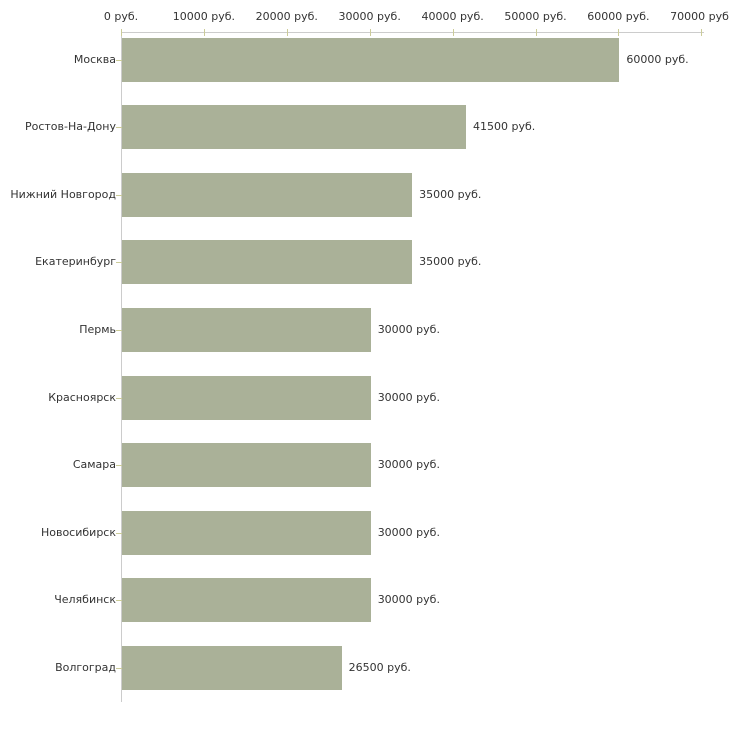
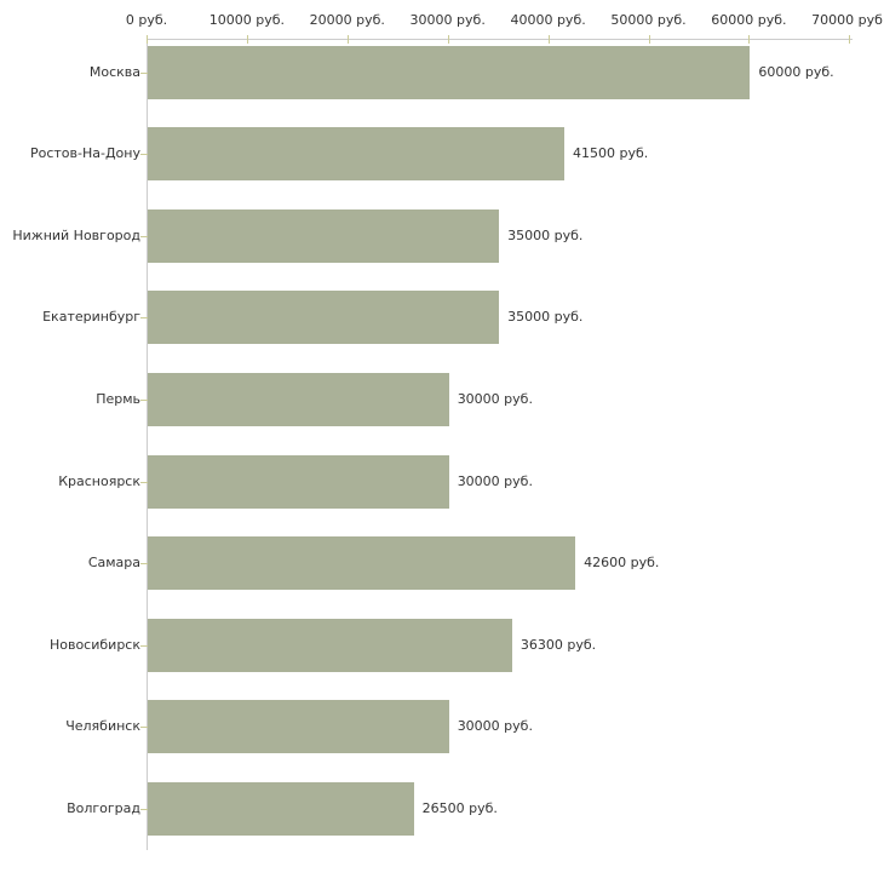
Самара: 30000 -> 42600
Новосибирск: 30000 -> 36300
